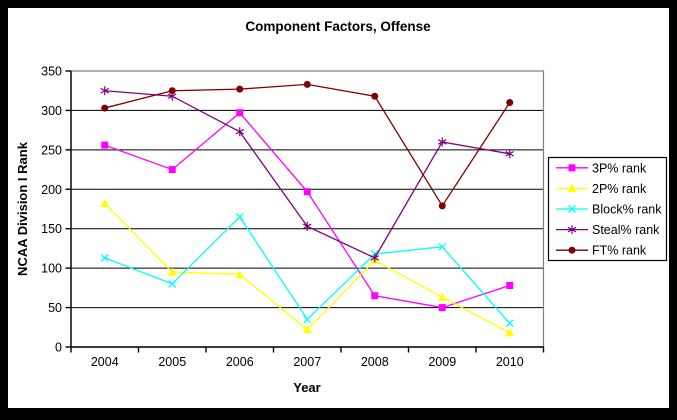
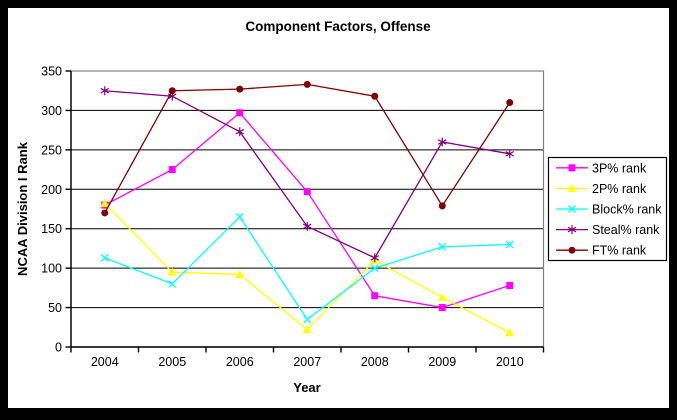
3P% rank/2004: 260 -> 180
FT% rank/2004: 300 -> 170
Block% rank/2008: 120 -> 100
Block% rank/2010: 30 -> 130
